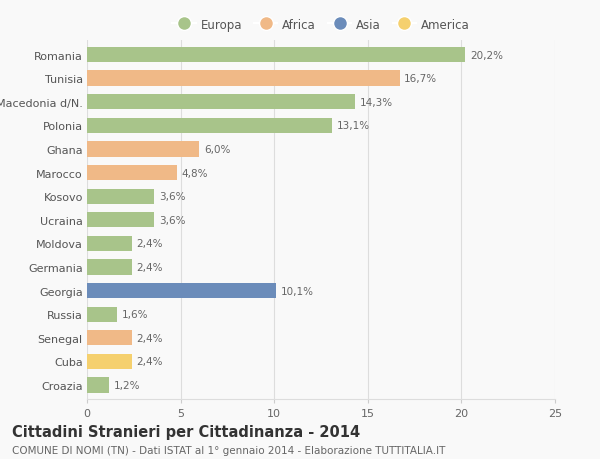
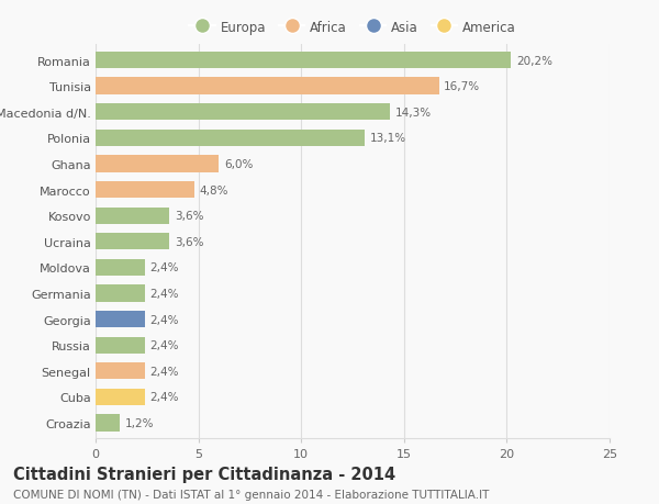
Georgia: 10,1% -> 2,4%
Russia: 1,6% -> 2,4%
